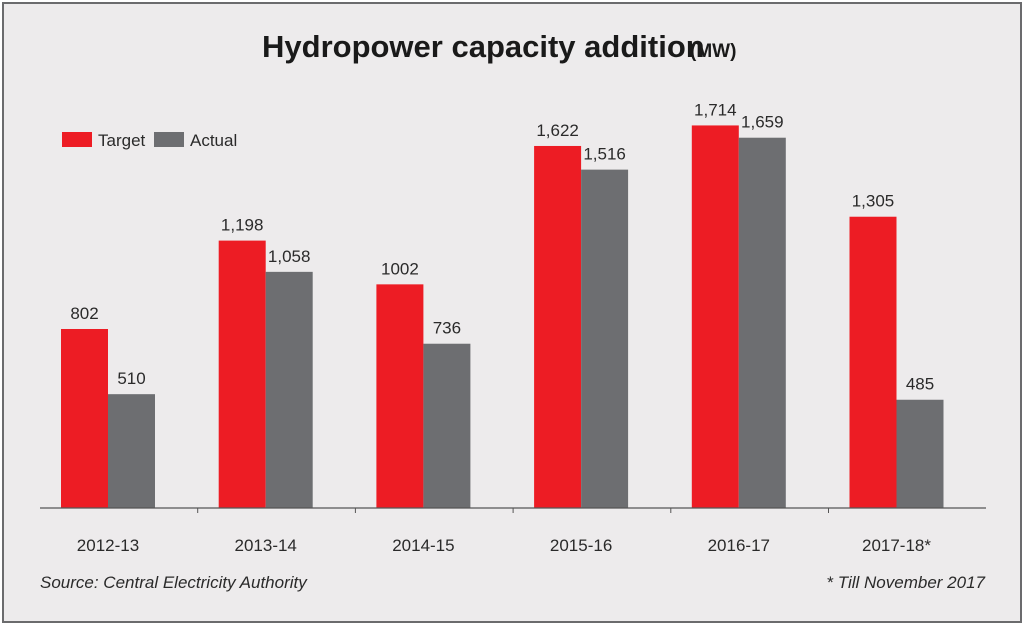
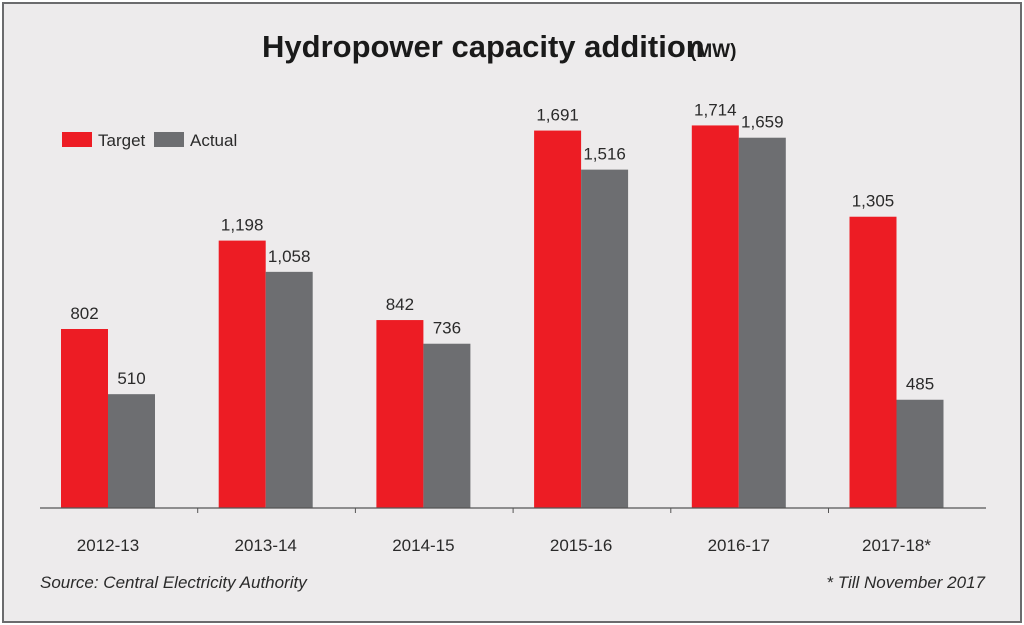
Target/2014-15: 1002 -> 842
Target/2015-16: 1,622 -> 1,691
